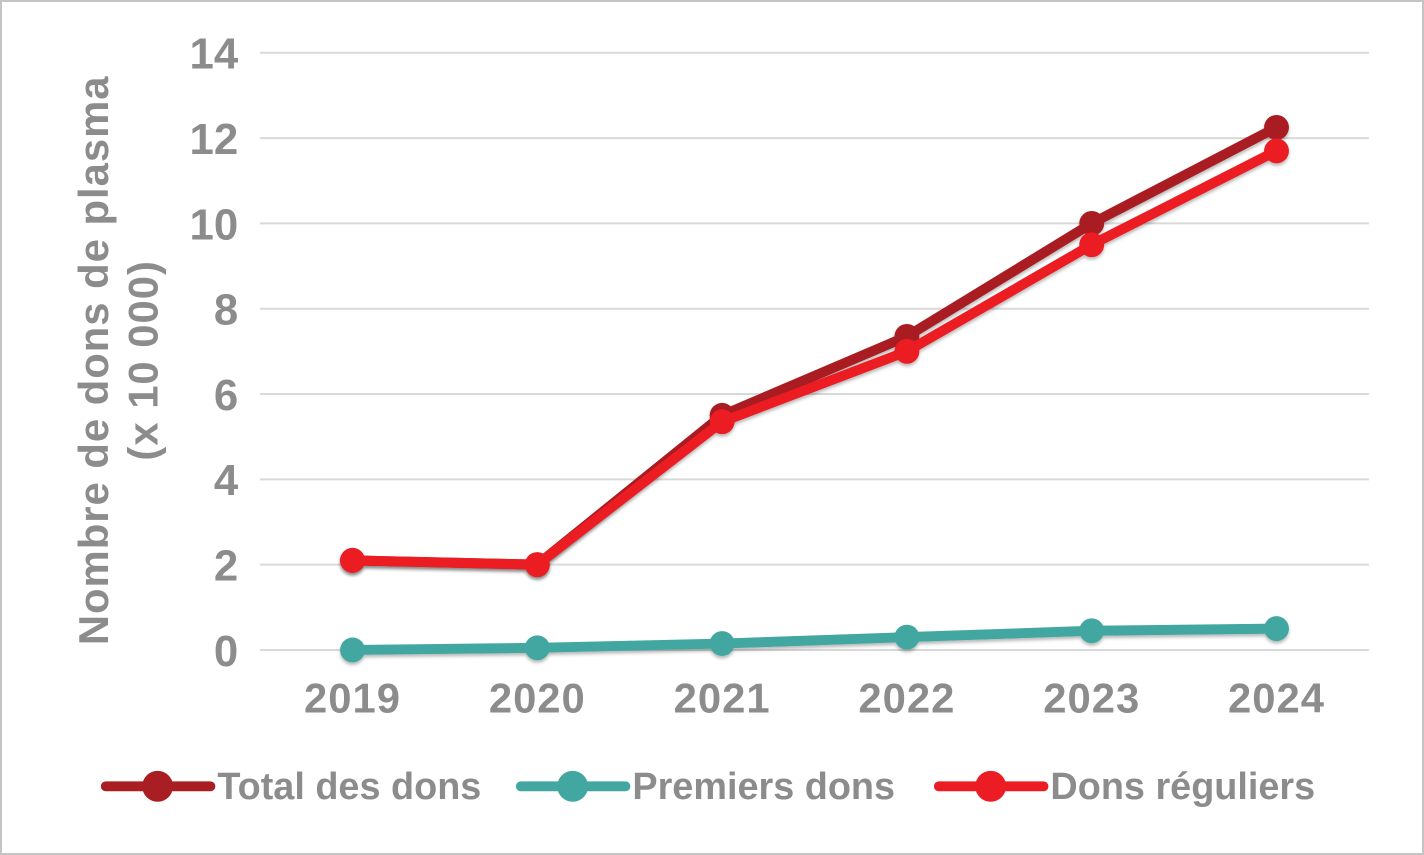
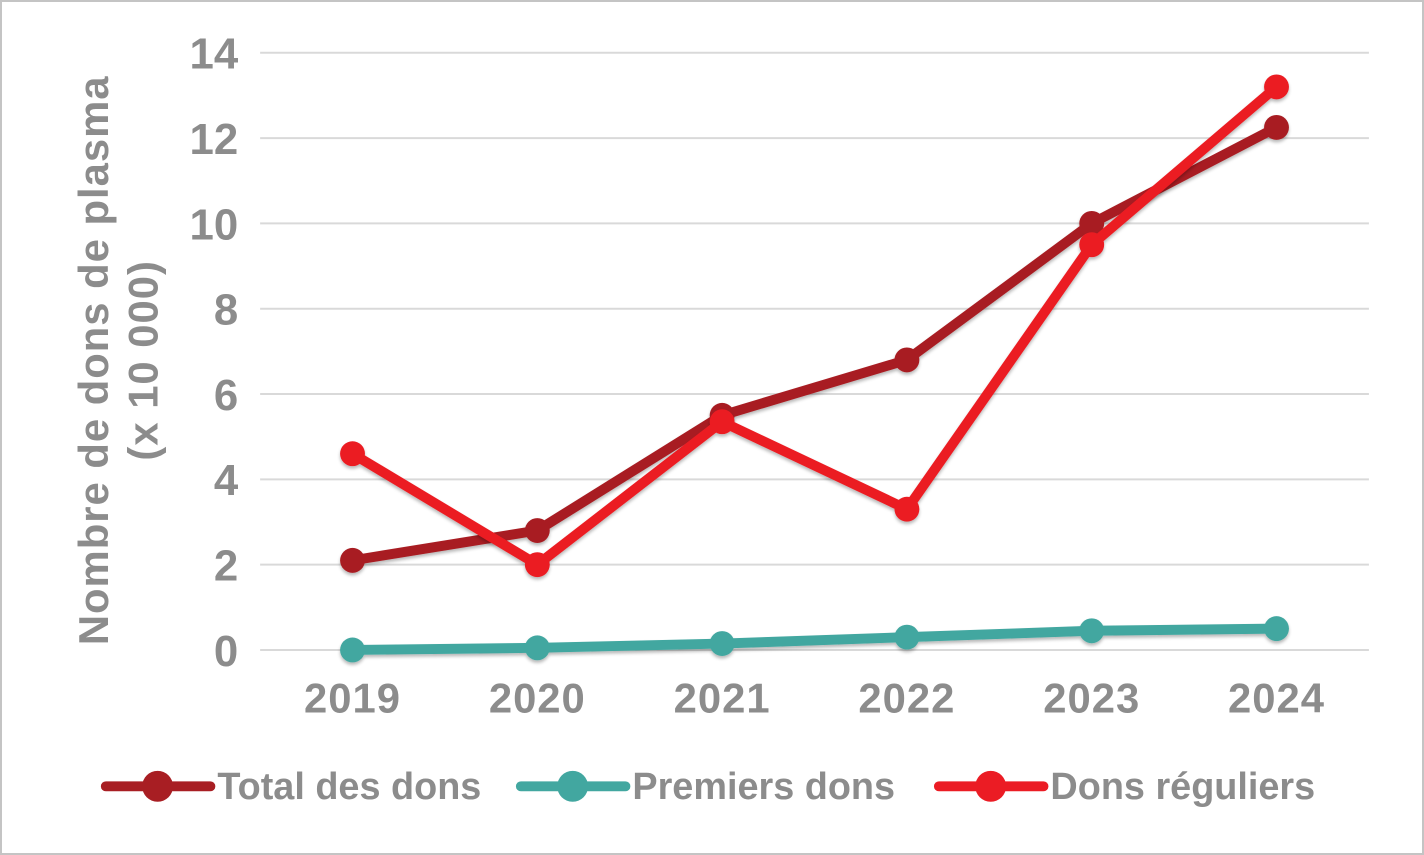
Dons réguliers/2019: 2.1 -> 4.6
Total des dons/2020: 2.0 -> 2.8
Total des dons/2022: 7.3 -> 6.8
Dons réguliers/2022: 7.0 -> 3.3
Dons réguliers/2024: 11.7 -> 13.2
